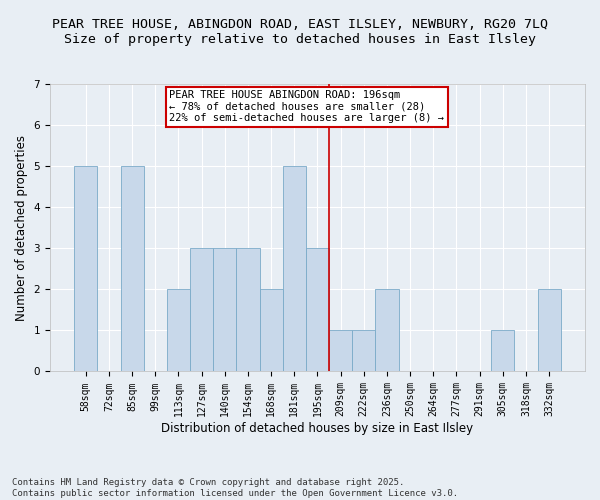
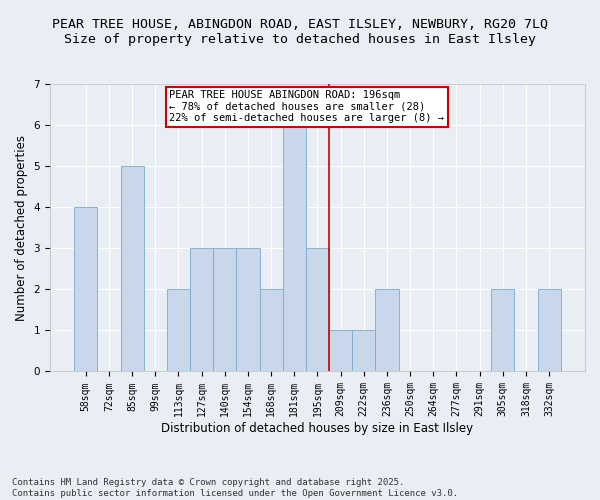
58sqm: 5 -> 4
181sqm: 5 -> 6
305sqm: 1 -> 2
